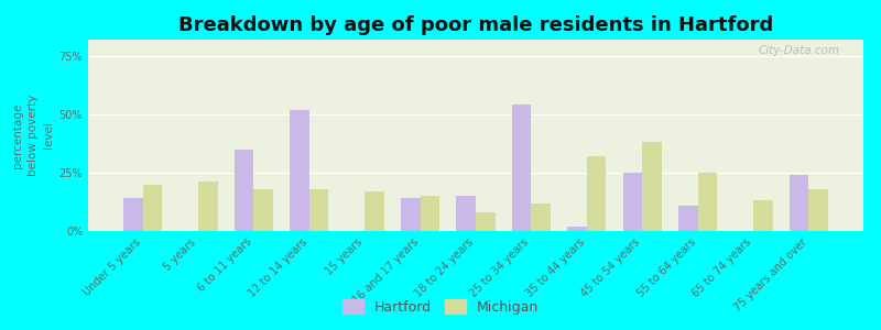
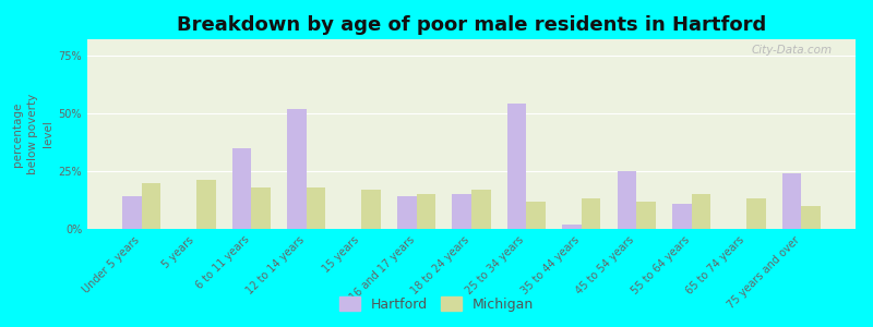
Michigan/18 to 24 years: 8% -> 17%
Michigan/35 to 44 years: 32% -> 13%
Michigan/45 to 54 years: 38% -> 12%
Michigan/55 to 64 years: 25% -> 15%
Michigan/75 years and over: 18% -> 10%
